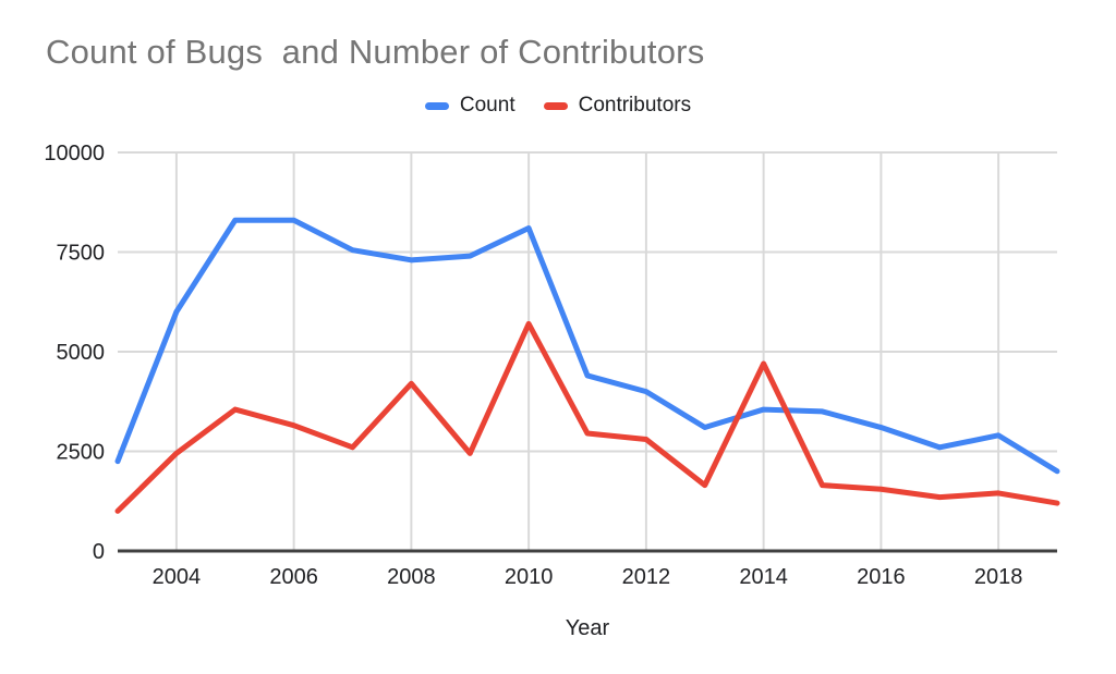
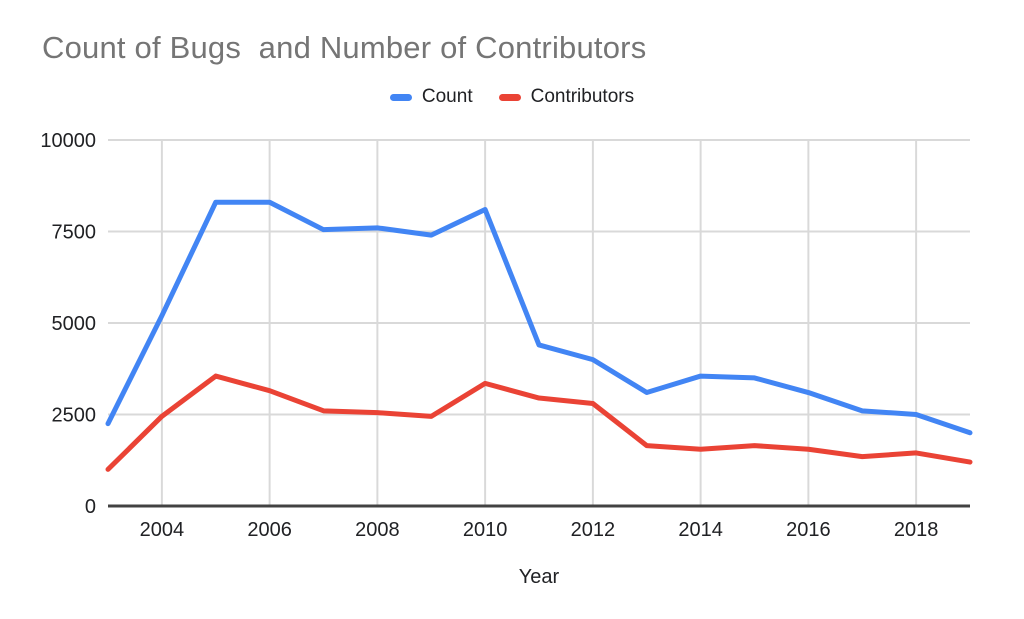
Count/2004: 6000 -> 5200
Count/2008: 7300 -> 7600
Contributors/2008: 4200 -> 2600
Contributors/2010: 5700 -> 3400
Contributors/2014: 4700 -> 1600
Count/2018: 2900 -> 2500
